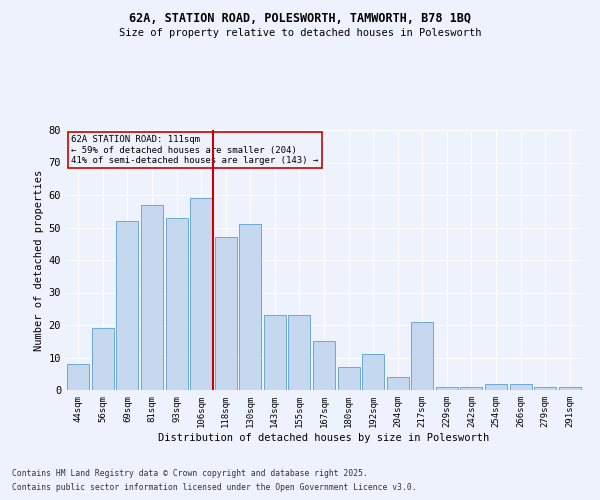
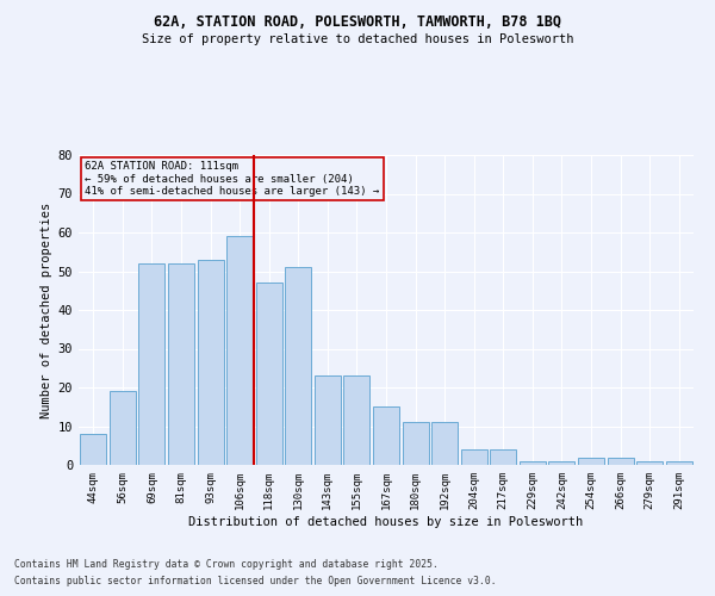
81sqm: 57 -> 52
180sqm: 7 -> 11
217sqm: 21 -> 4
